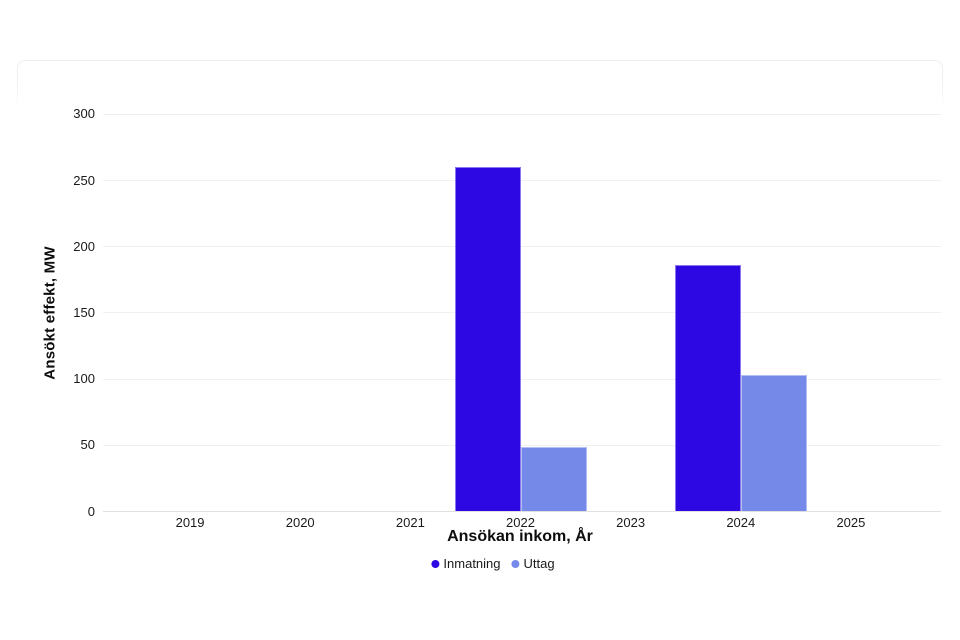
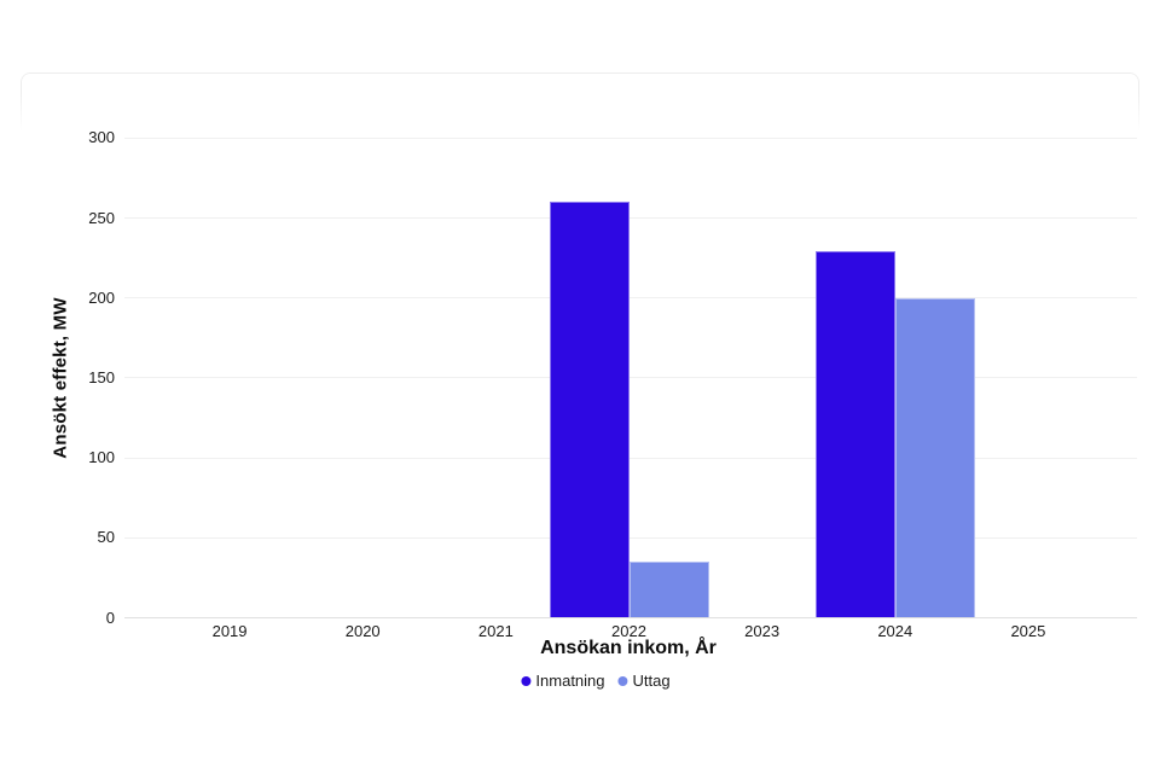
Uttag/2022: 49 -> 35
Inmatning/2024: 186 -> 229
Uttag/2024: 103 -> 200
